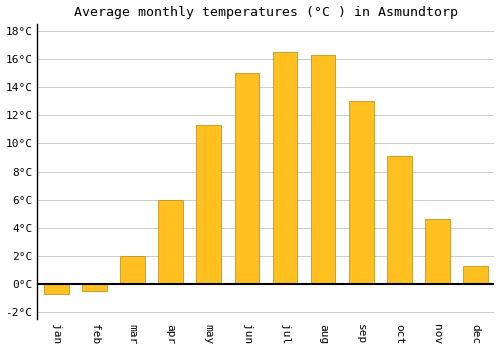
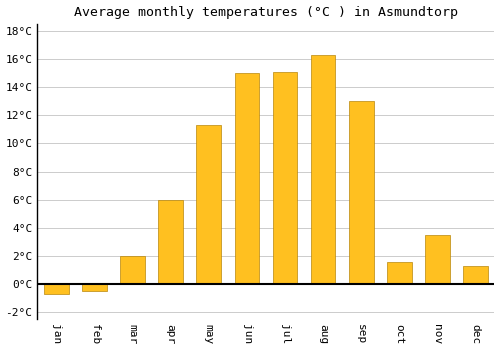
jul: 16.5°C -> 15.1°C
oct: 9.1°C -> 1.6°C
nov: 4.6°C -> 3.5°C
